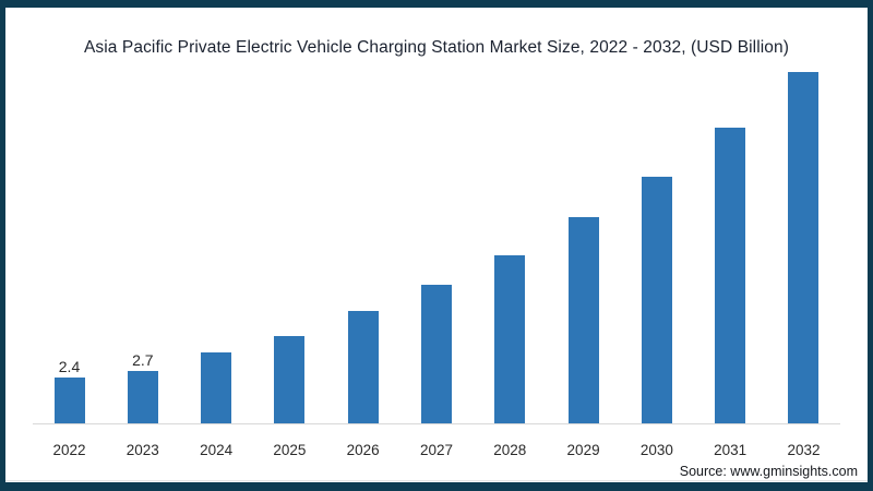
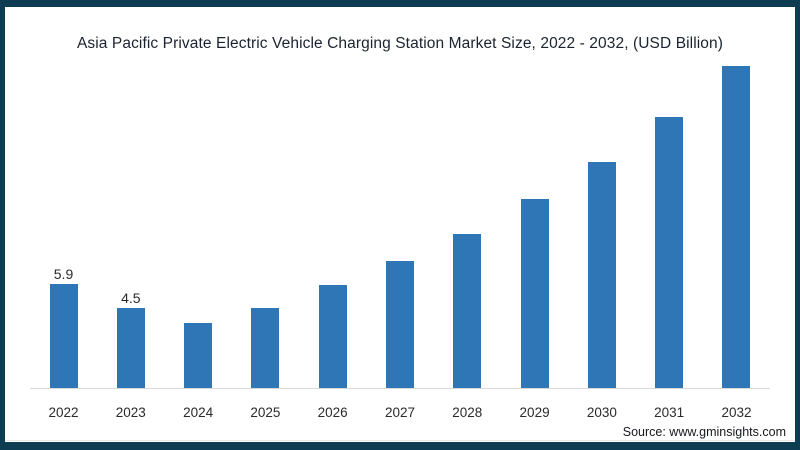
2022: 2.4 -> 5.9
2023: 2.7 -> 4.5
